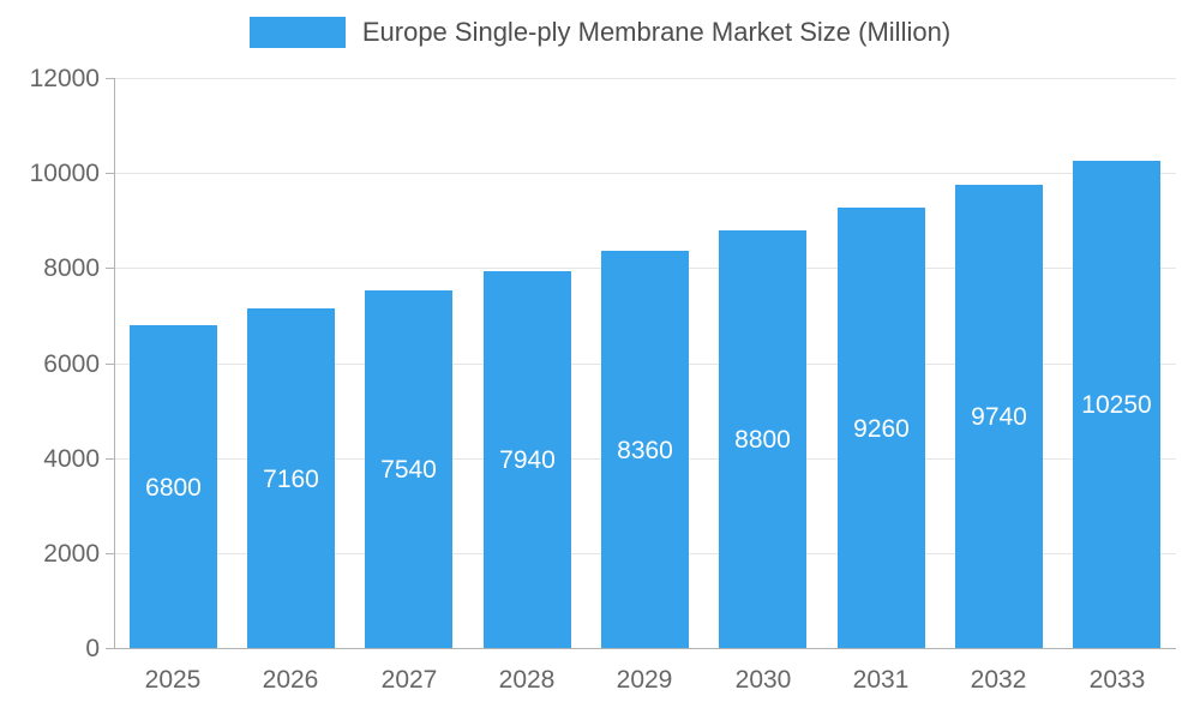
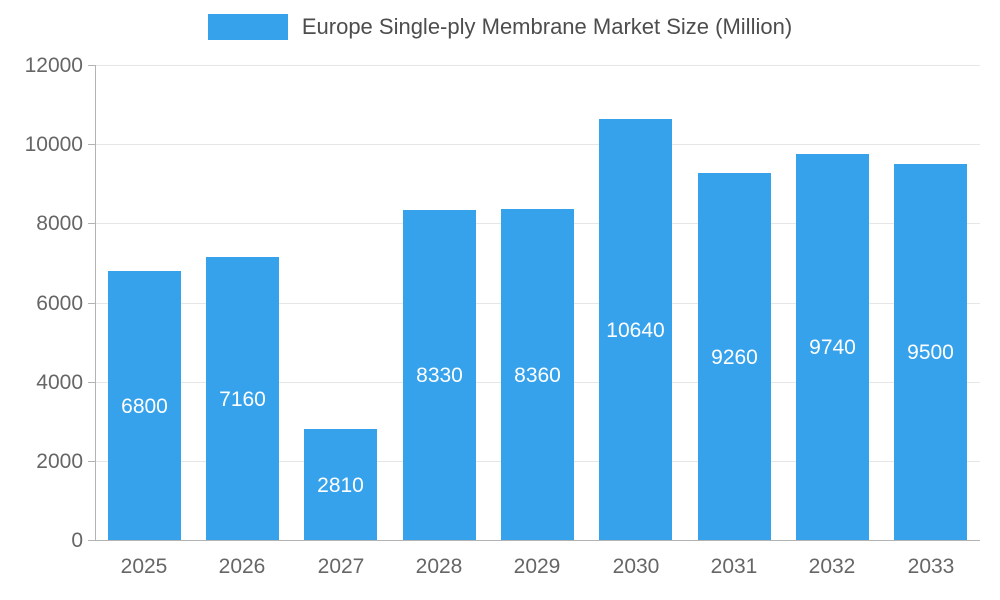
2027: 7540 -> 2810
2028: 7940 -> 8330
2030: 8800 -> 10640
2033: 10250 -> 9500
